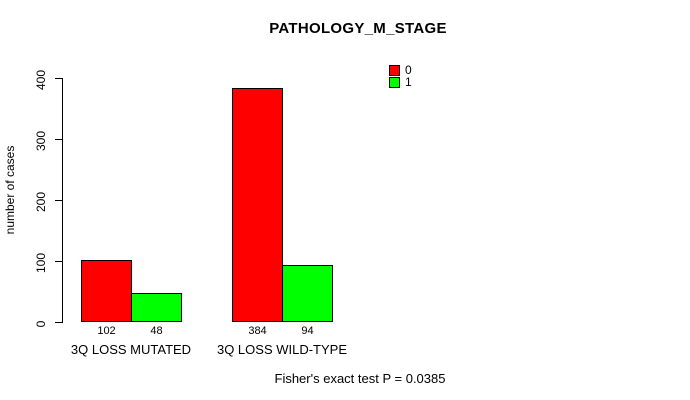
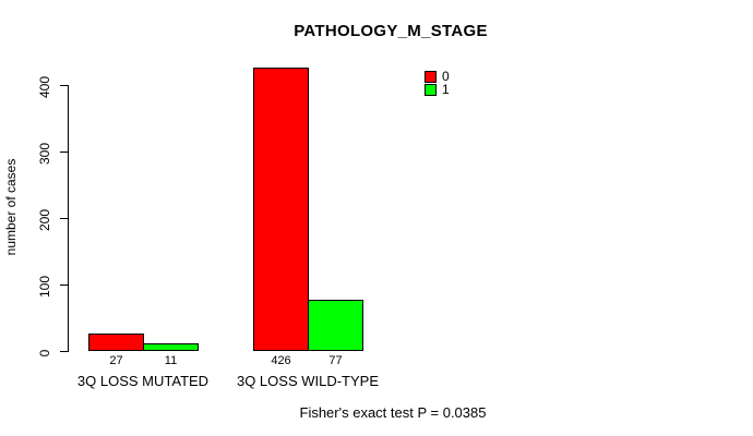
0/3Q LOSS MUTATED: 102 -> 27
1/3Q LOSS MUTATED: 48 -> 11
0/3Q LOSS WILD-TYPE: 384 -> 426
1/3Q LOSS WILD-TYPE: 94 -> 77
